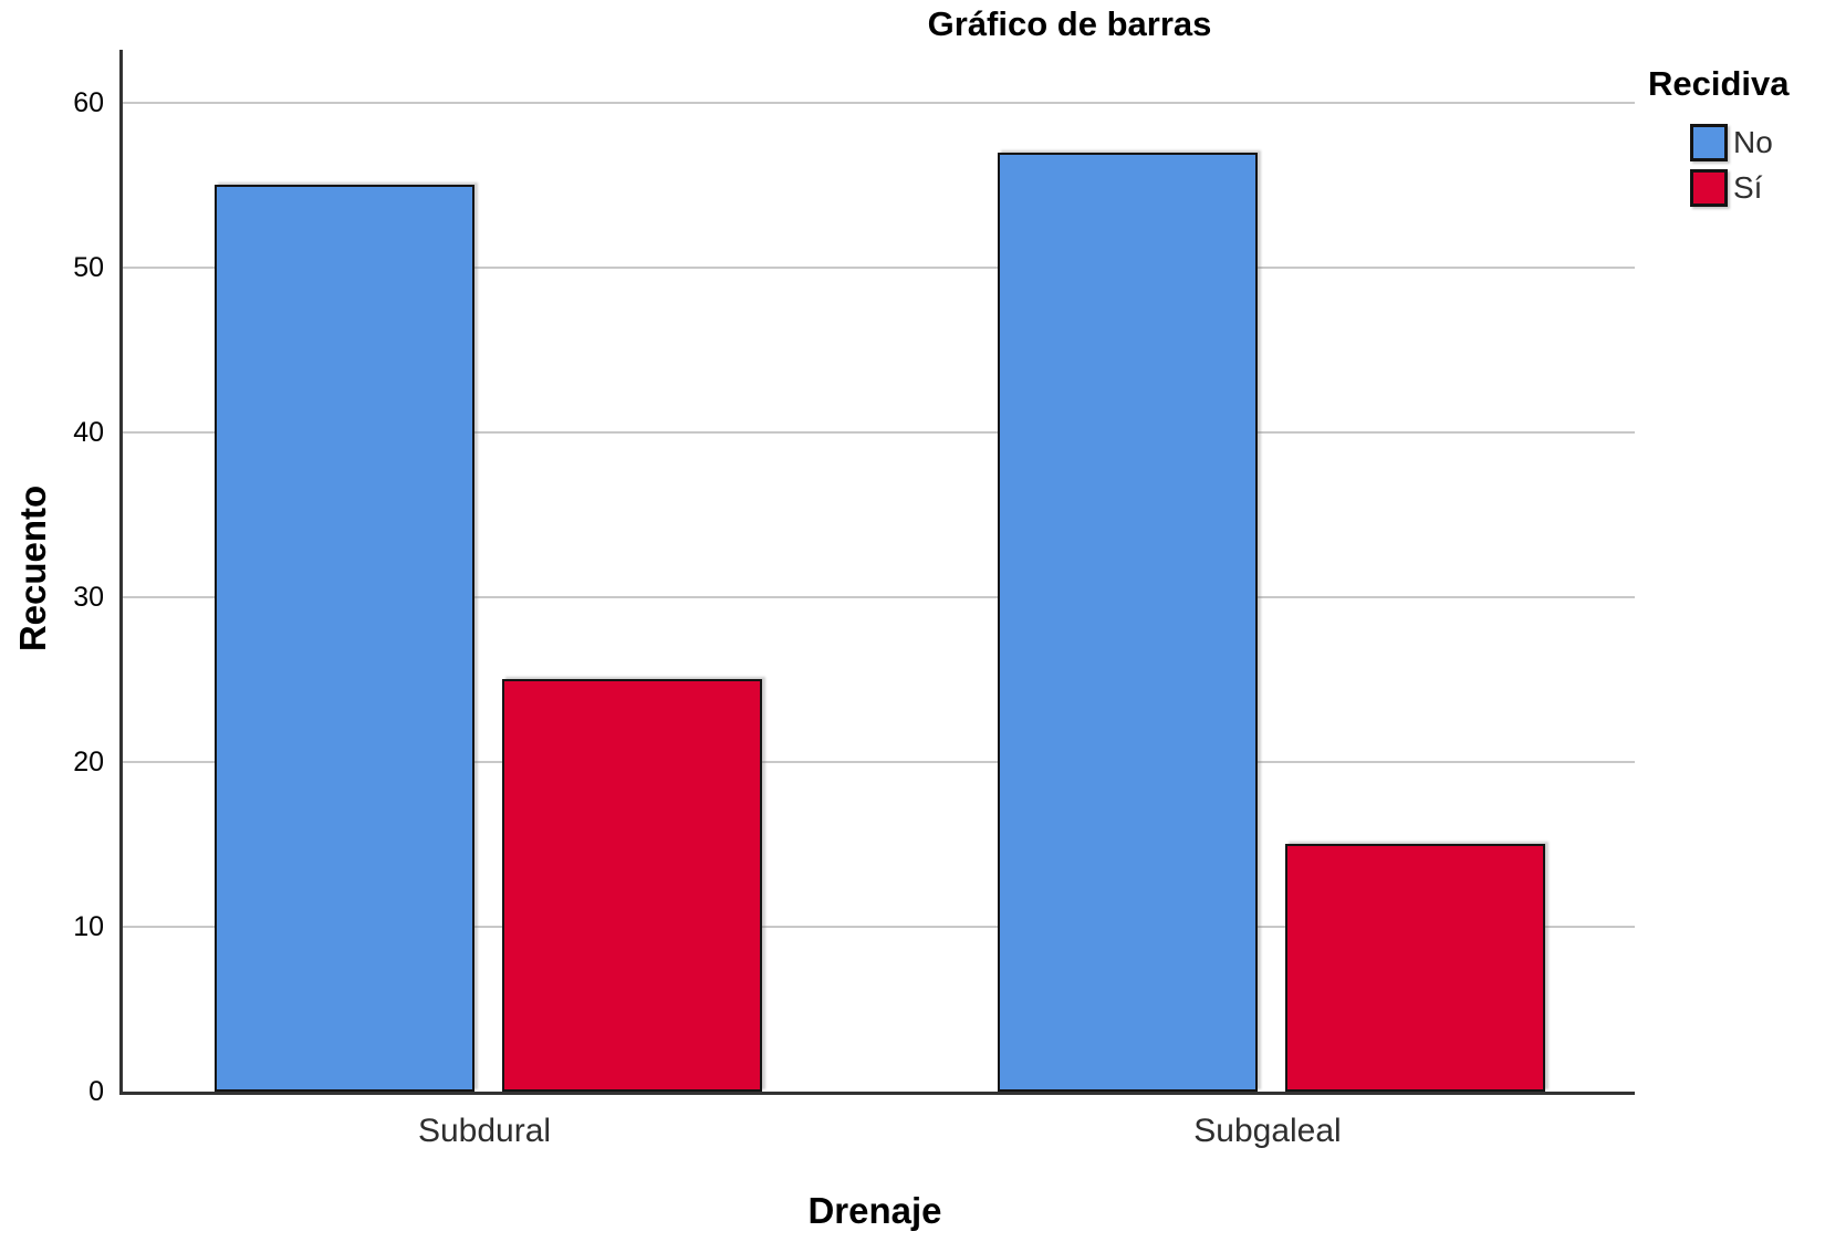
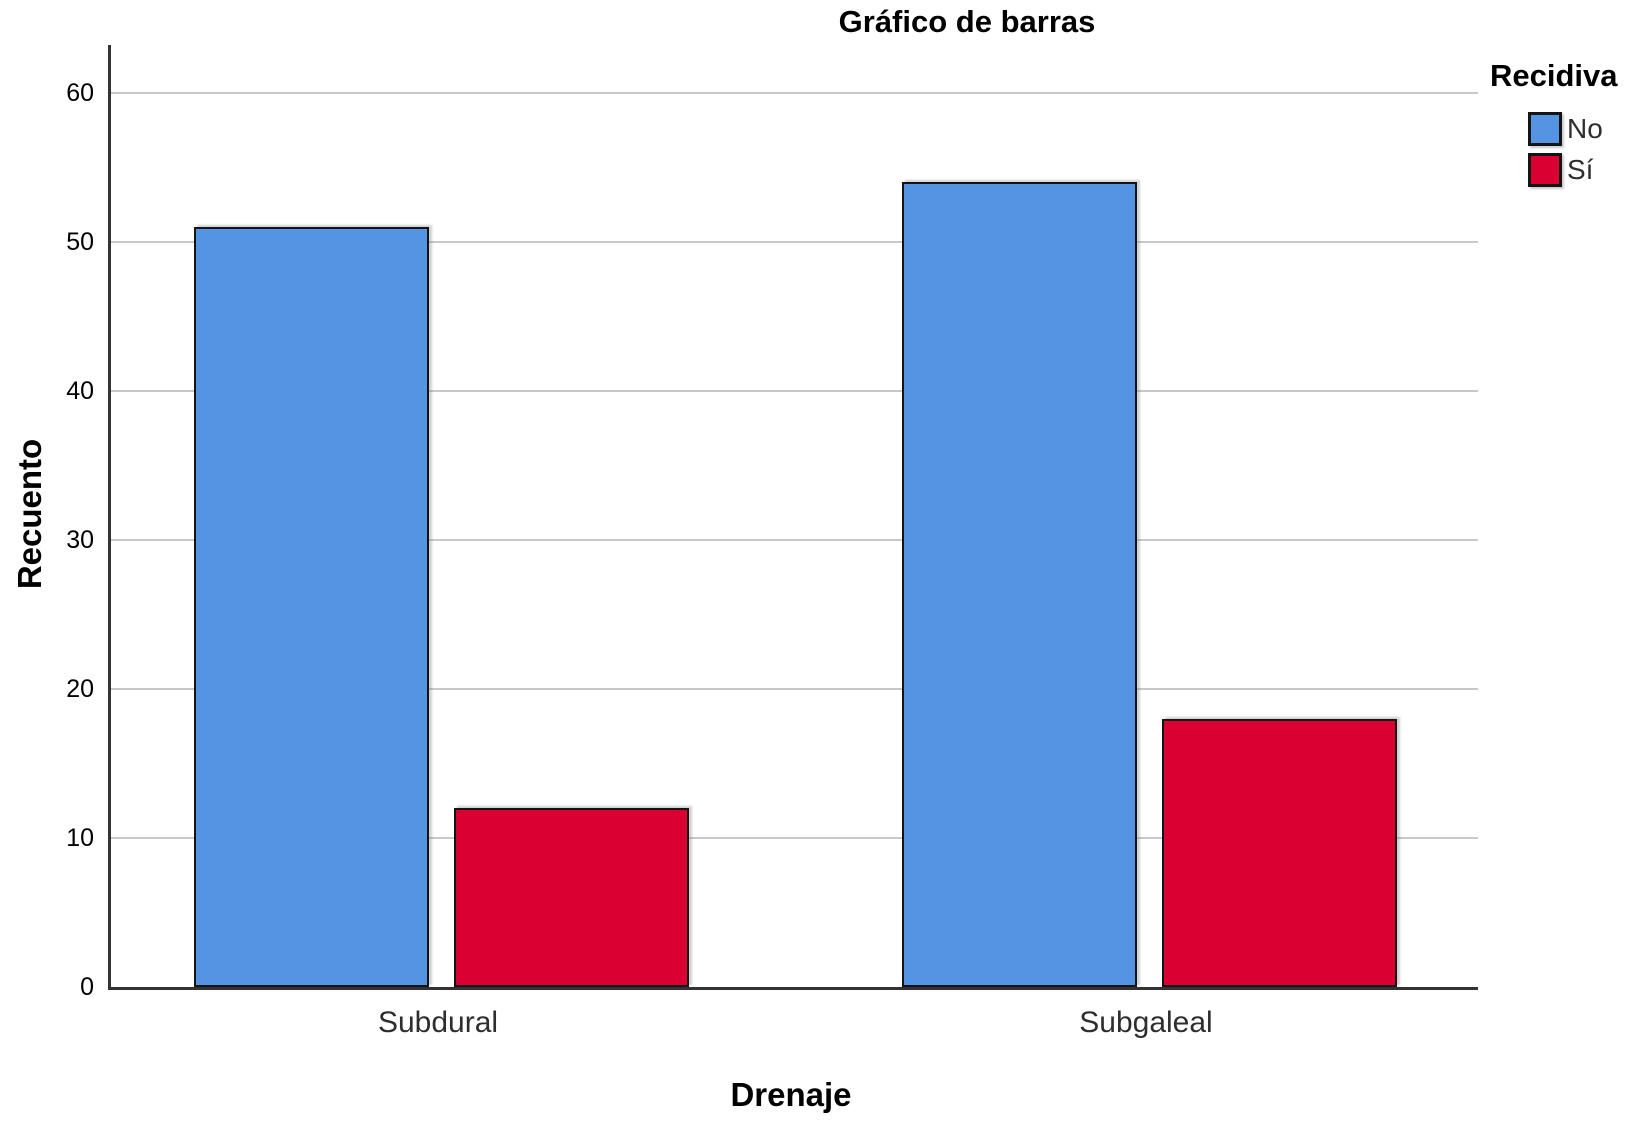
No/Subdural: 55 -> 51
Sí/Subdural: 25 -> 12
No/Subgaleal: 57 -> 54
Sí/Subgaleal: 15 -> 18
